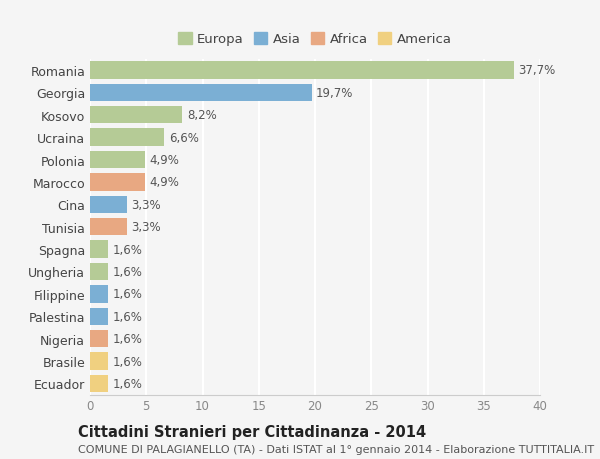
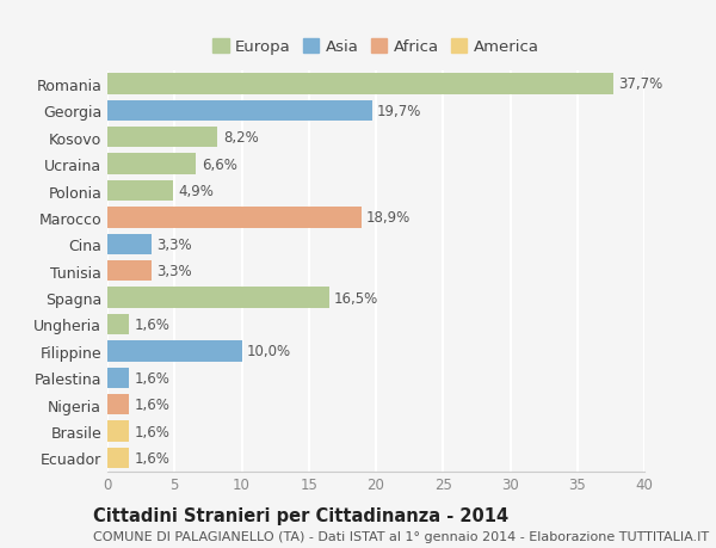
Marocco: 4,9% -> 18,9%
Spagna: 1,6% -> 16,5%
Filippine: 1,6% -> 10,0%
